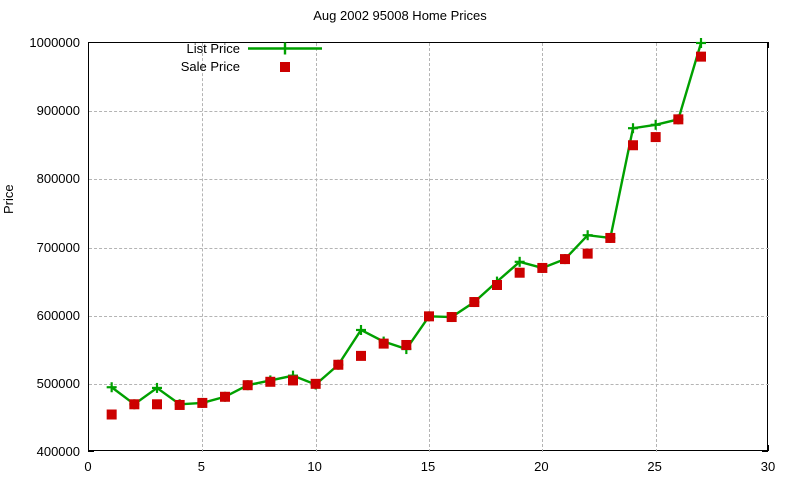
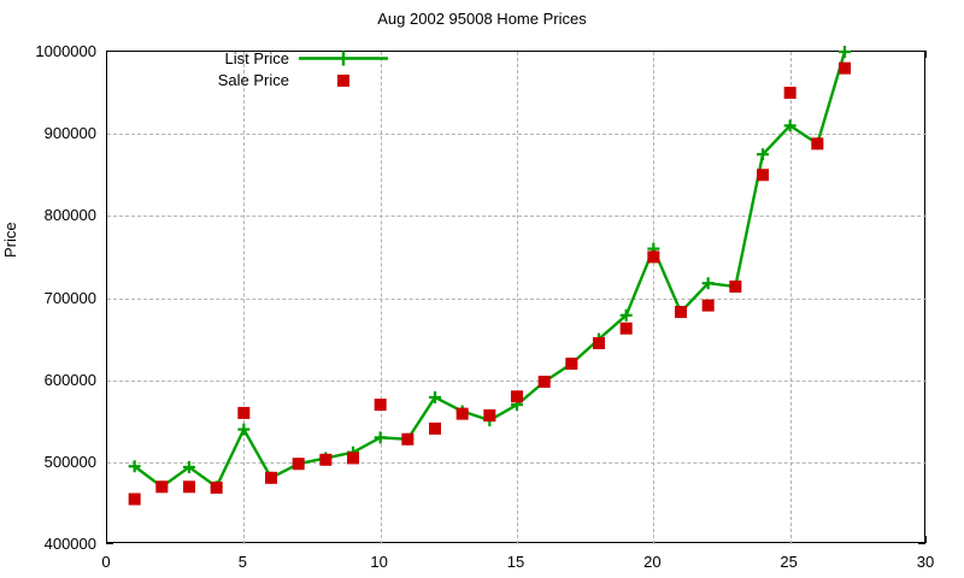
List Price/5: 470000 -> 540000
Sale Price/5: 470000 -> 560000
List Price/10: 500000 -> 530000
Sale Price/10: 500000 -> 570000
List Price/15: 600000 -> 570000
Sale Price/15: 600000 -> 580000
List Price/20: 670000 -> 760000
Sale Price/20: 670000 -> 750000
List Price/25: 880000 -> 910000
Sale Price/25: 860000 -> 950000
